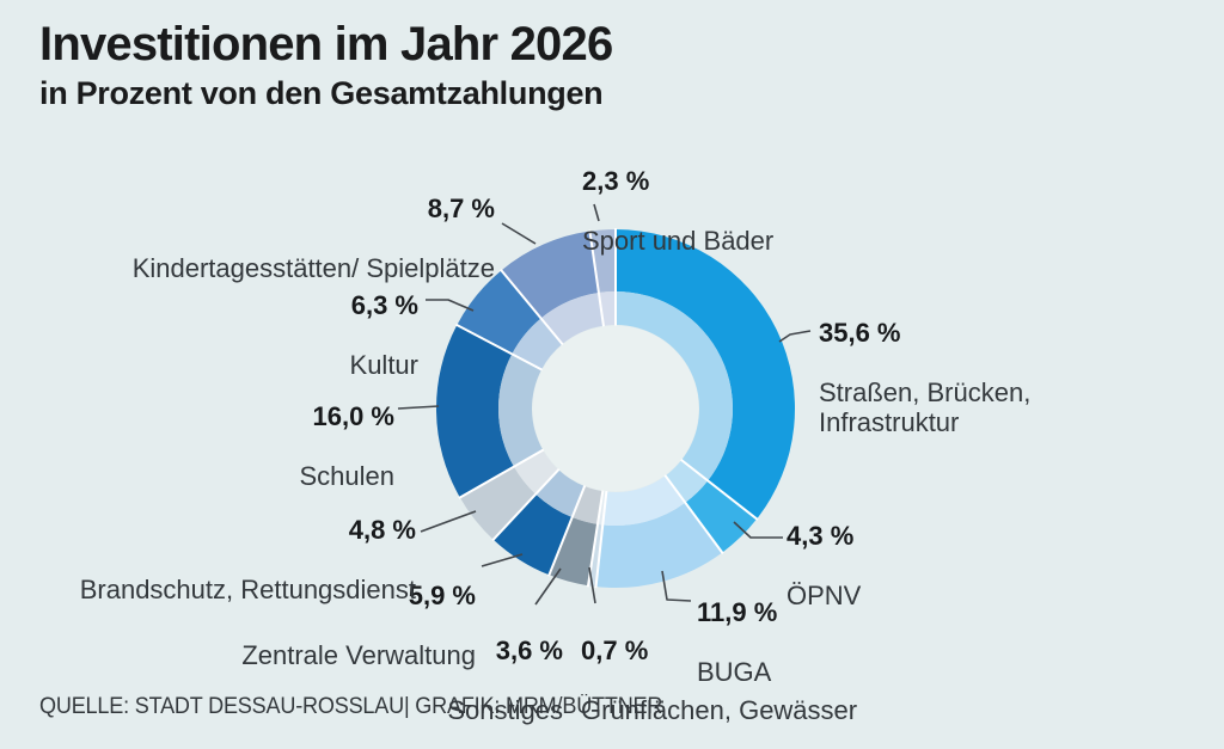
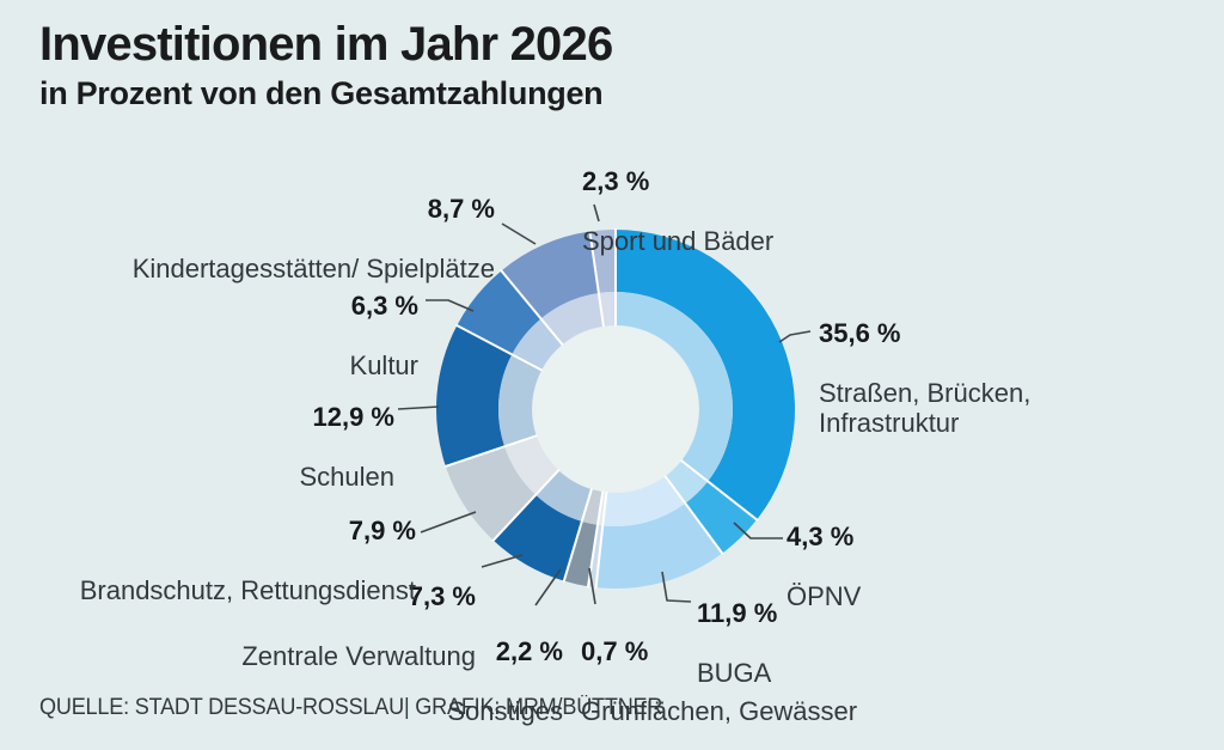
Sonstiges: 3,6 -> 2,2
Zentrale Verwaltung: 5,9 -> 7,3
Brandschutz, Rettungsdienst: 4,8 -> 7,9
Schulen: 16,0 -> 12,9
